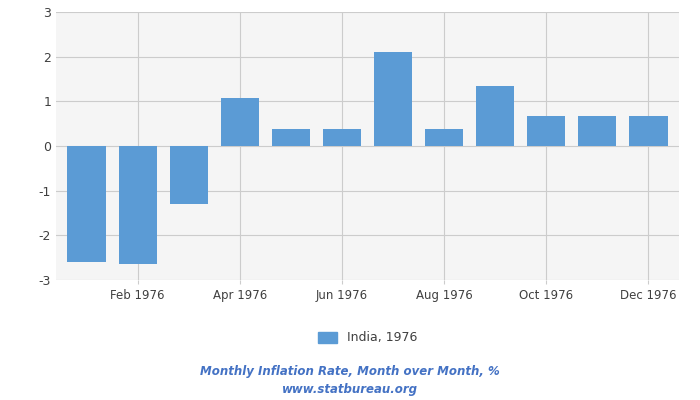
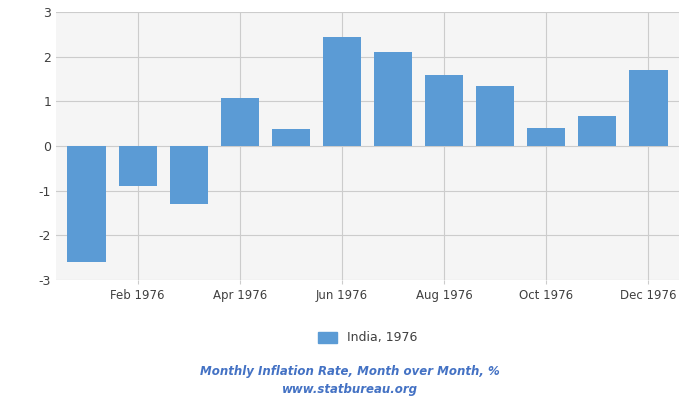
Feb 1976: -2.65 -> -0.90
Jun 1976: 0.37 -> 2.45
Aug 1976: 0.37 -> 1.60
Oct 1976: 0.68 -> 0.40
Dec 1976: 0.68 -> 1.70
